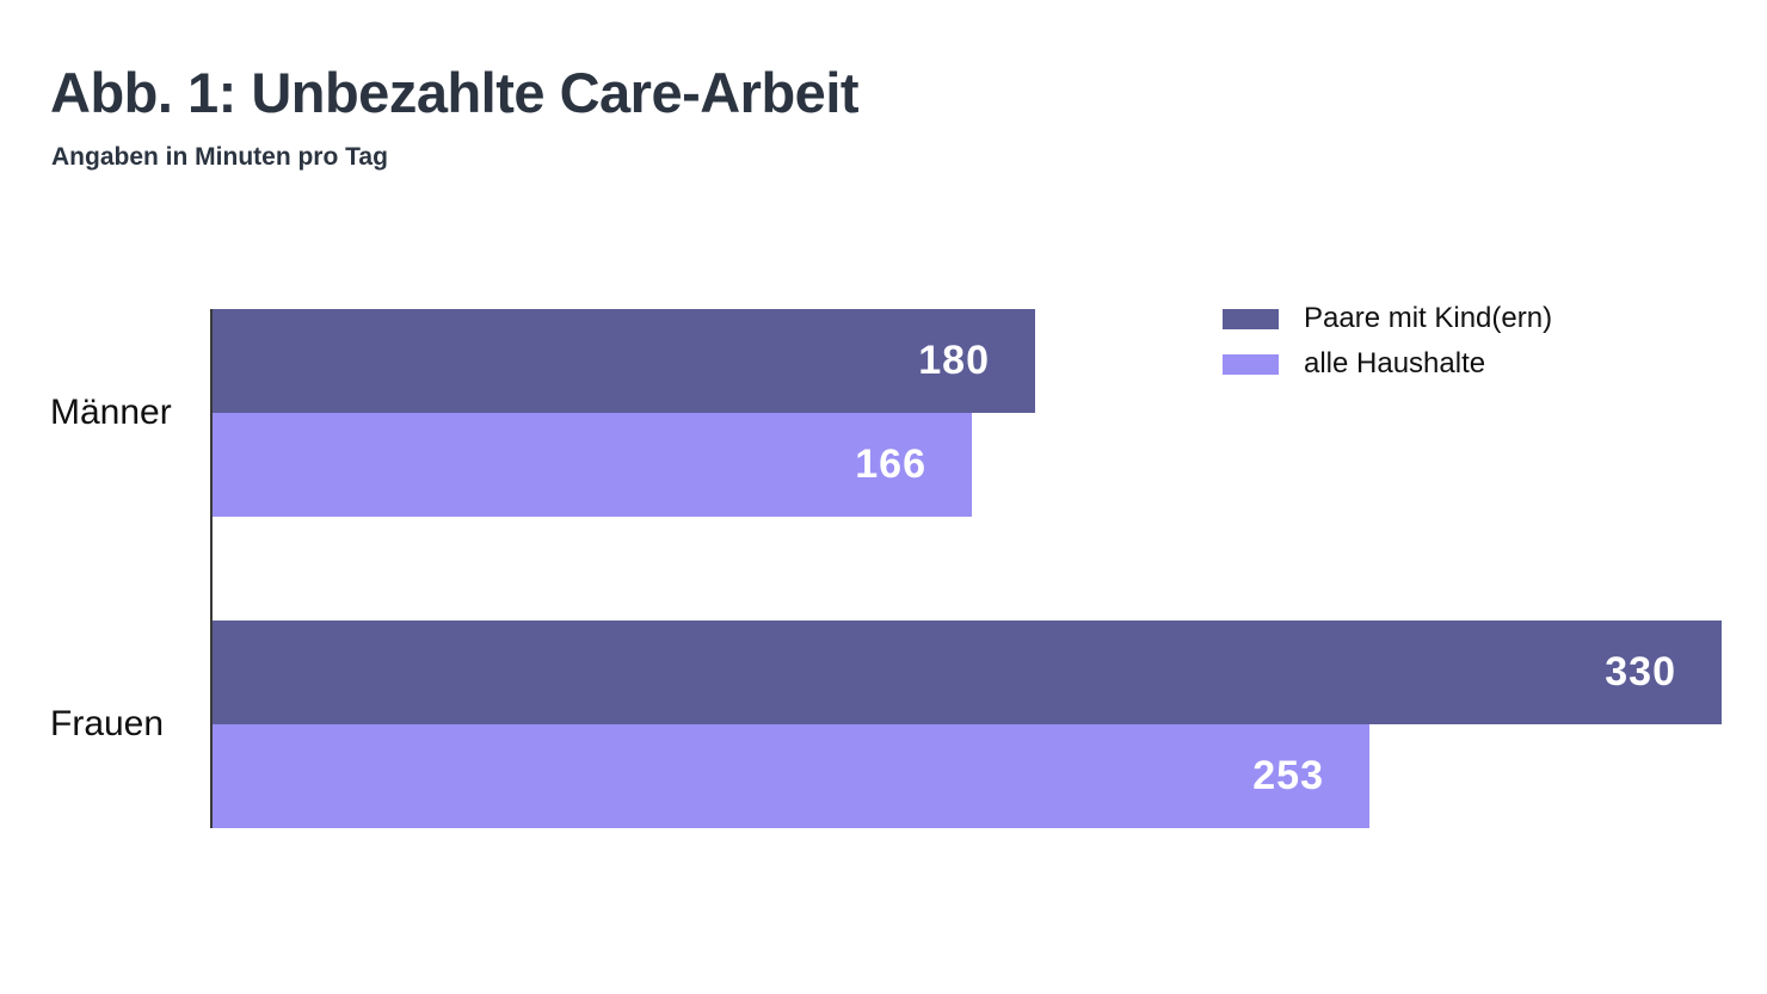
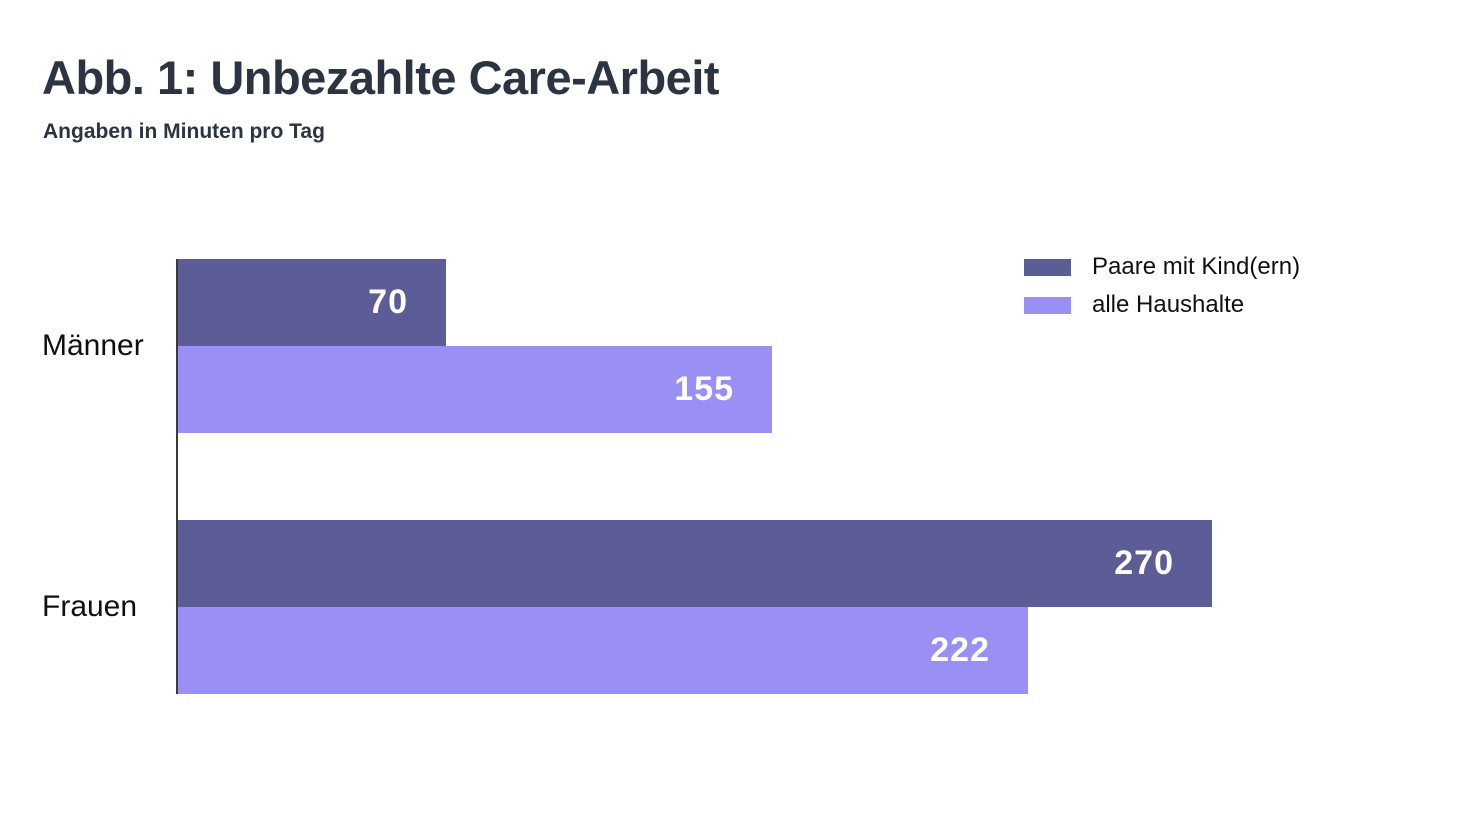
Paare mit Kind(ern)/Männer: 180 -> 70
alle Haushalte/Männer: 166 -> 155
Paare mit Kind(ern)/Frauen: 330 -> 270
alle Haushalte/Frauen: 253 -> 222
